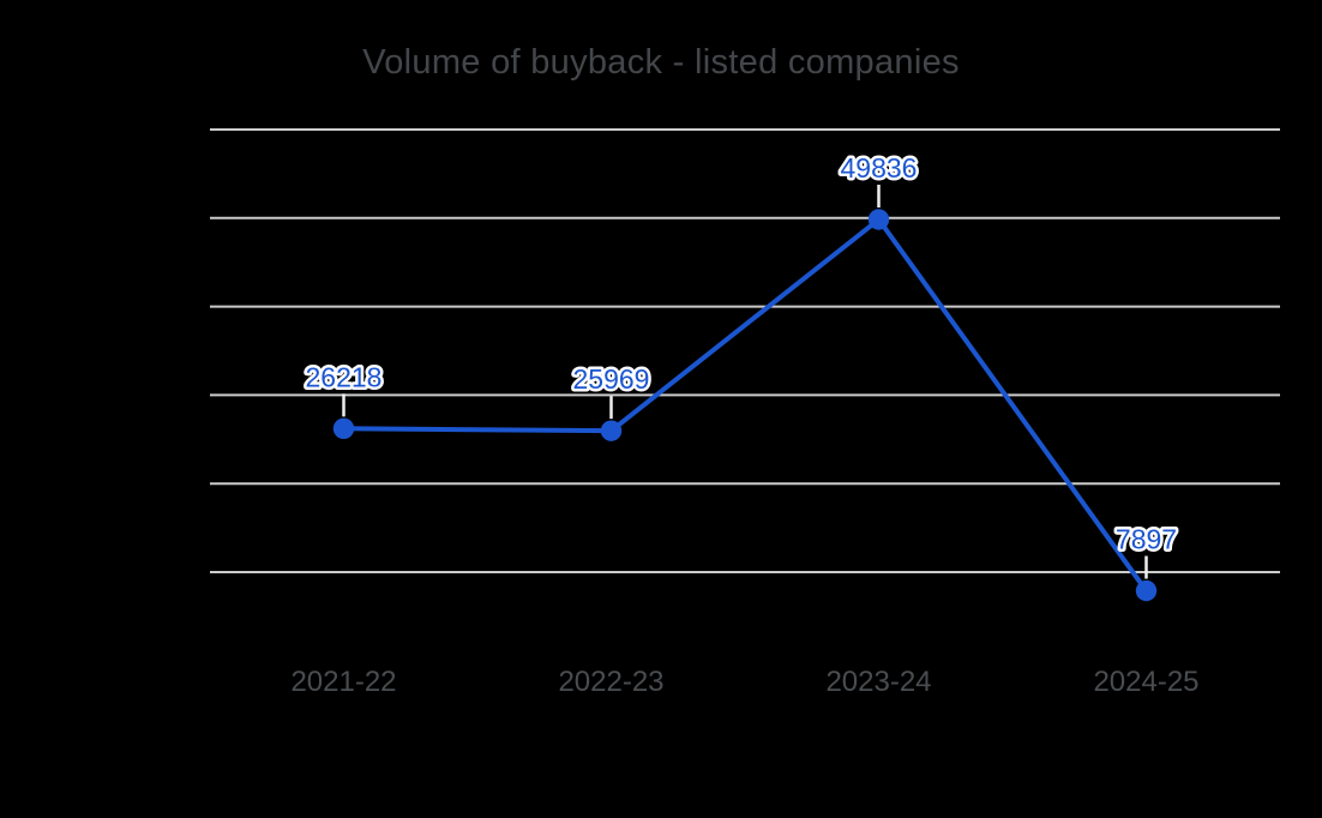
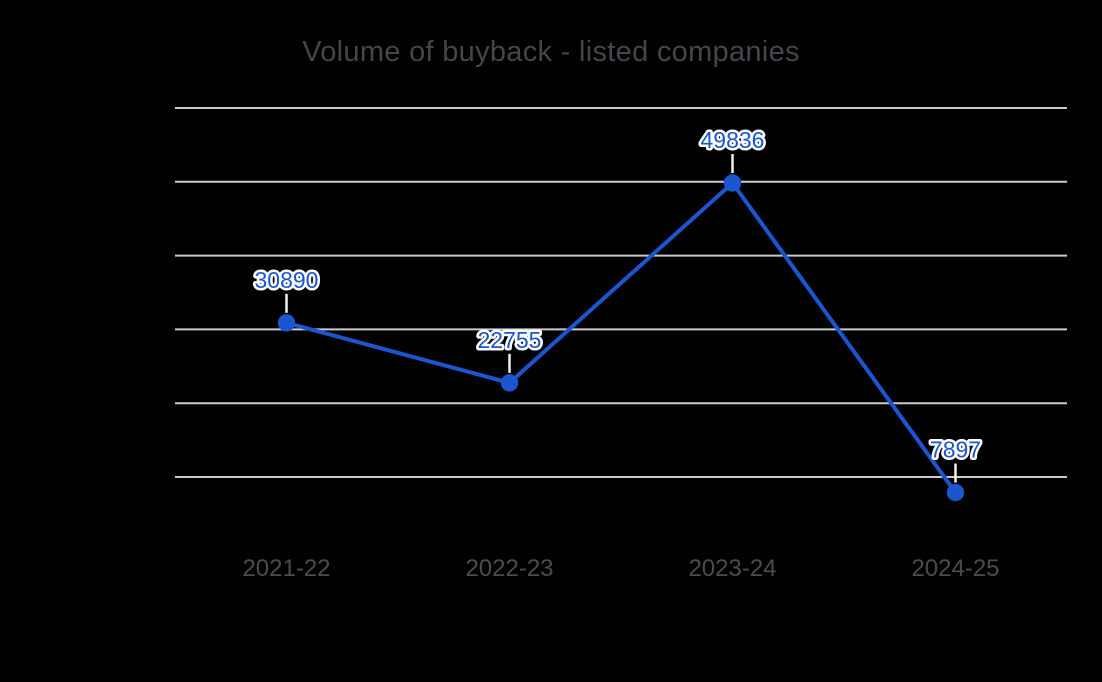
2021-22: 26218 -> 30890
2022-23: 25969 -> 22755
